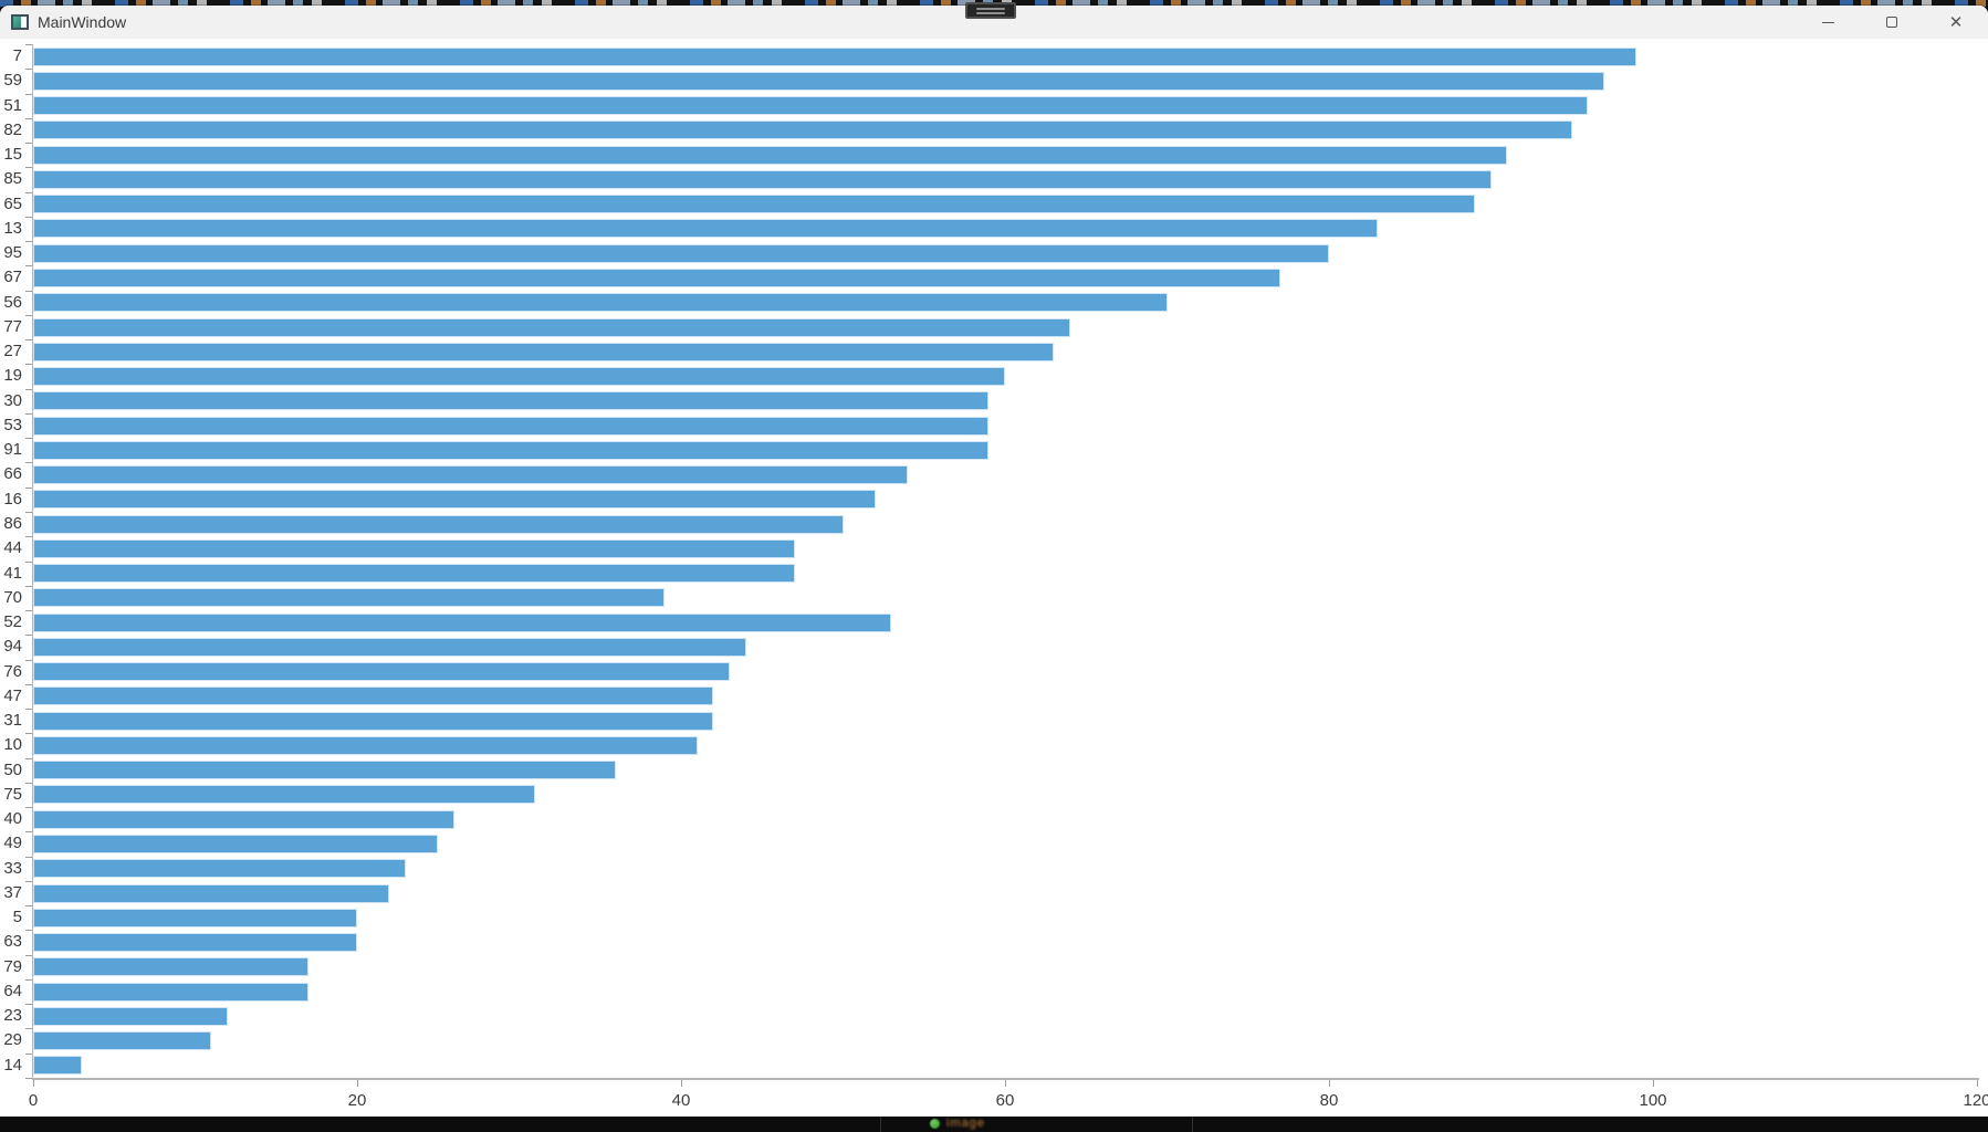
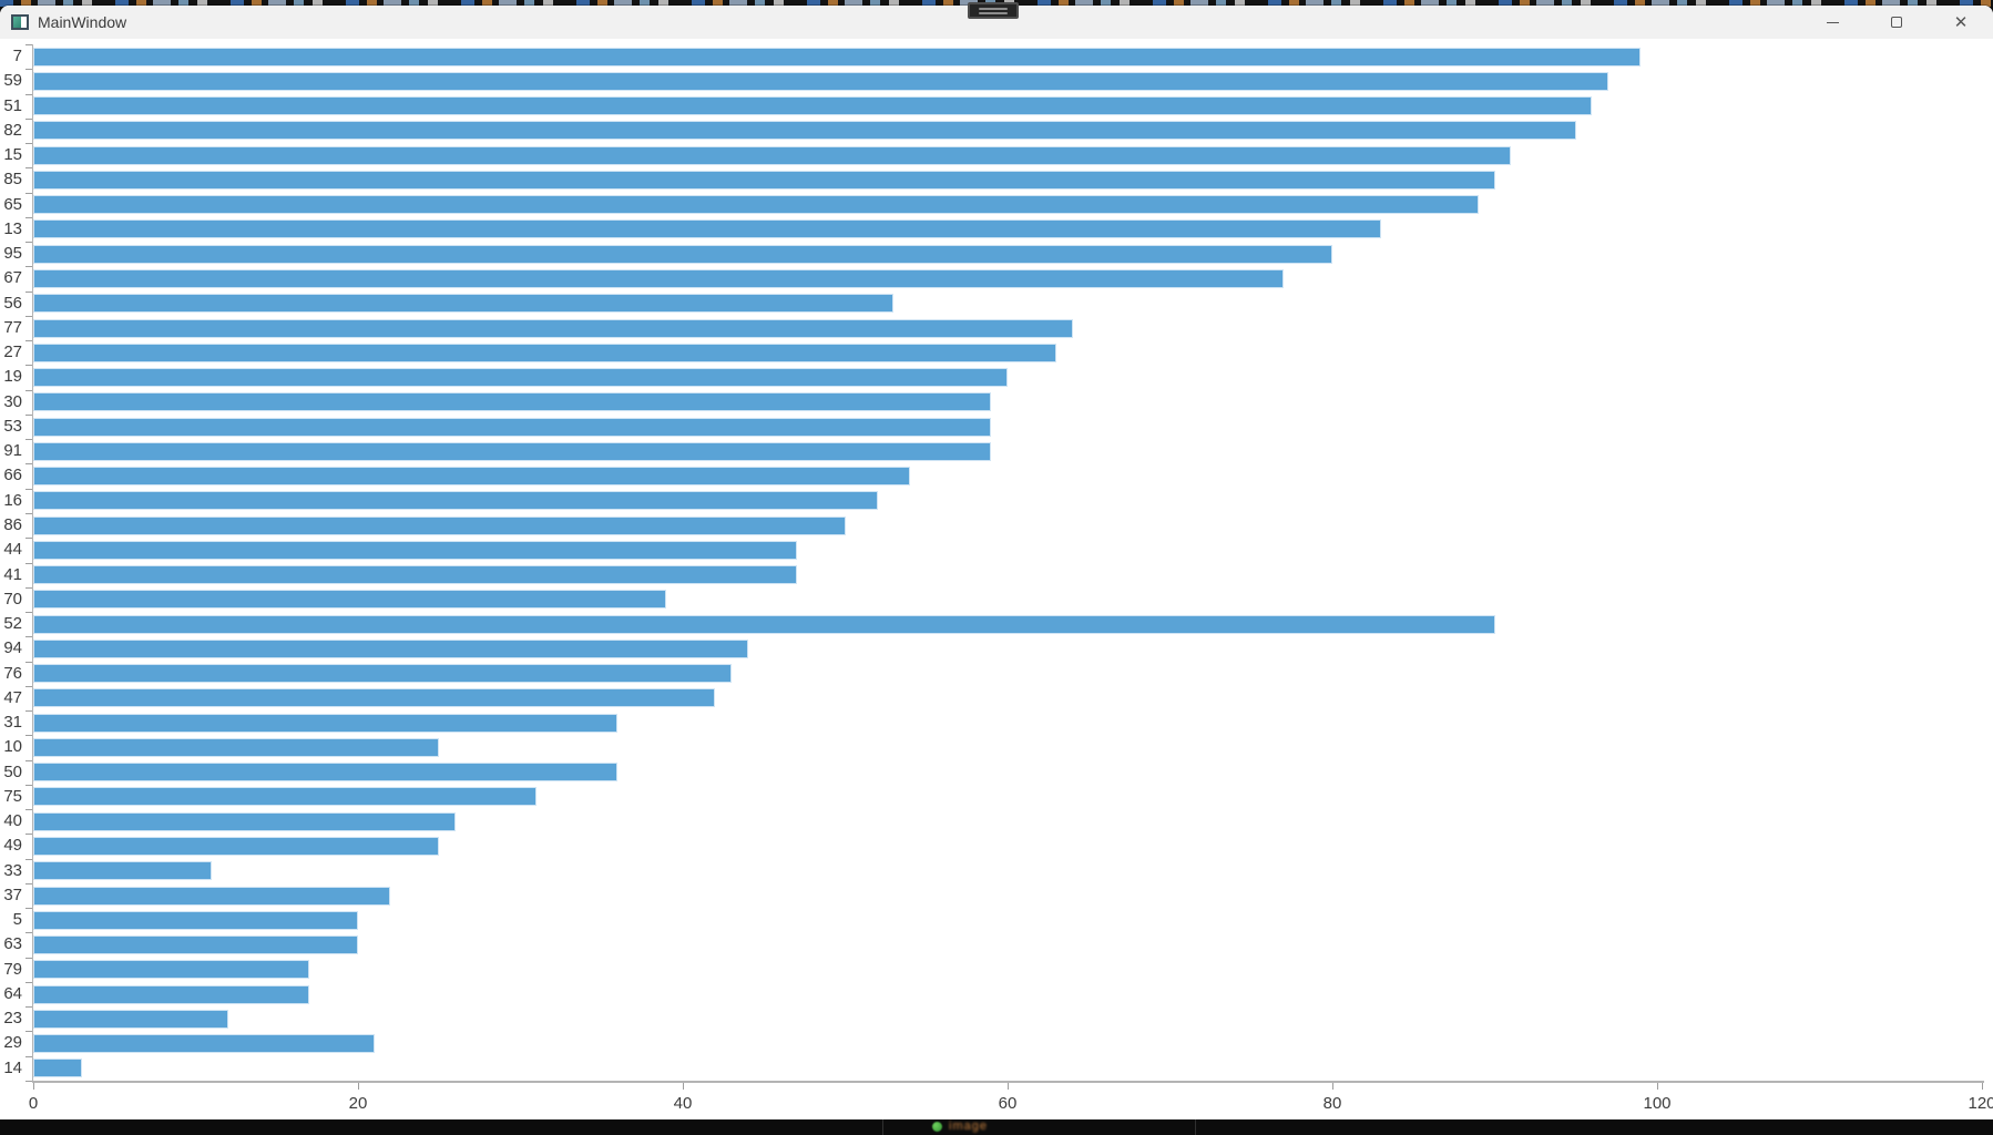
56: 70 -> 53
52: 53 -> 90
31: 42 -> 36
10: 41 -> 25
33: 23 -> 11
29: 11 -> 21
